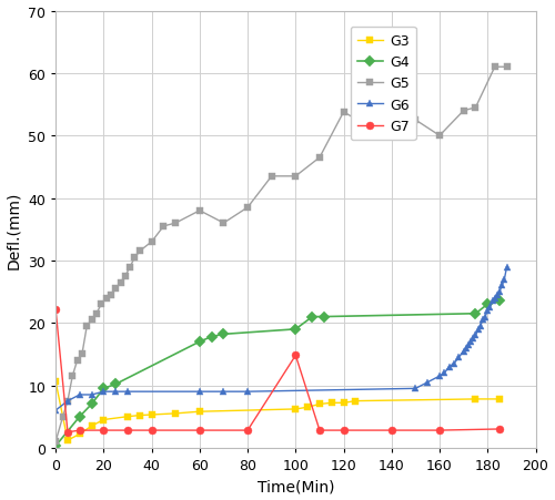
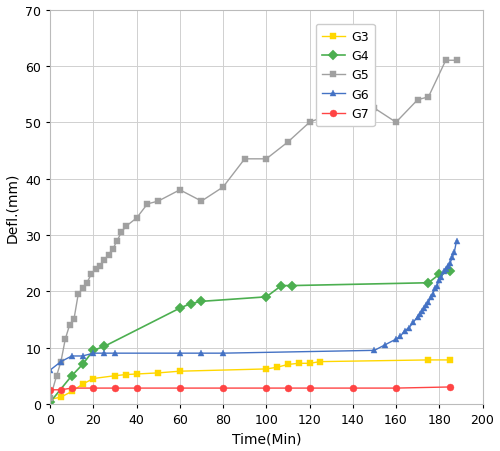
G3/0: 10.6 -> 0.8
G7/0: 22.2 -> 2.5
G7/100: 14.8 -> 2.8
G5/120: 53.8 -> 50.0
